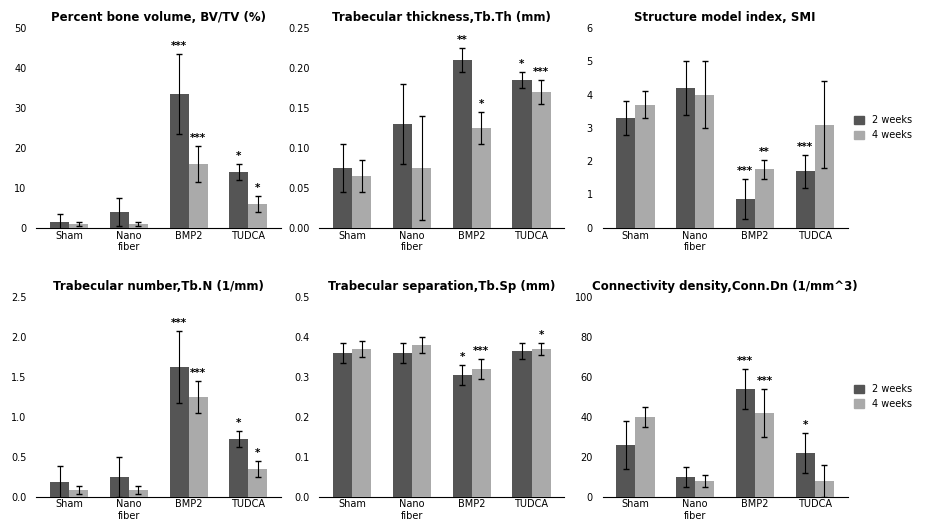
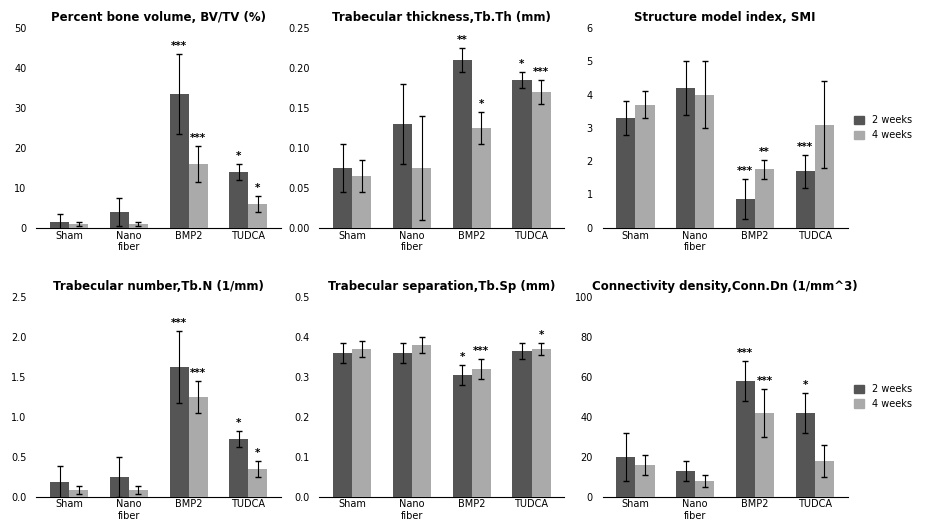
Connectivity density,Conn.Dn (1/mm^3)/2 weeks/Sham: 26 -> 20
Connectivity density,Conn.Dn (1/mm^3)/4 weeks/Sham: 40 -> 16
Connectivity density,Conn.Dn (1/mm^3)/2 weeks/Nano fiber: 10 -> 13
Connectivity density,Conn.Dn (1/mm^3)/2 weeks/BMP2: 54 -> 58
Connectivity density,Conn.Dn (1/mm^3)/2 weeks/TUDCA: 22 -> 42
Connectivity density,Conn.Dn (1/mm^3)/4 weeks/TUDCA: 8 -> 18
